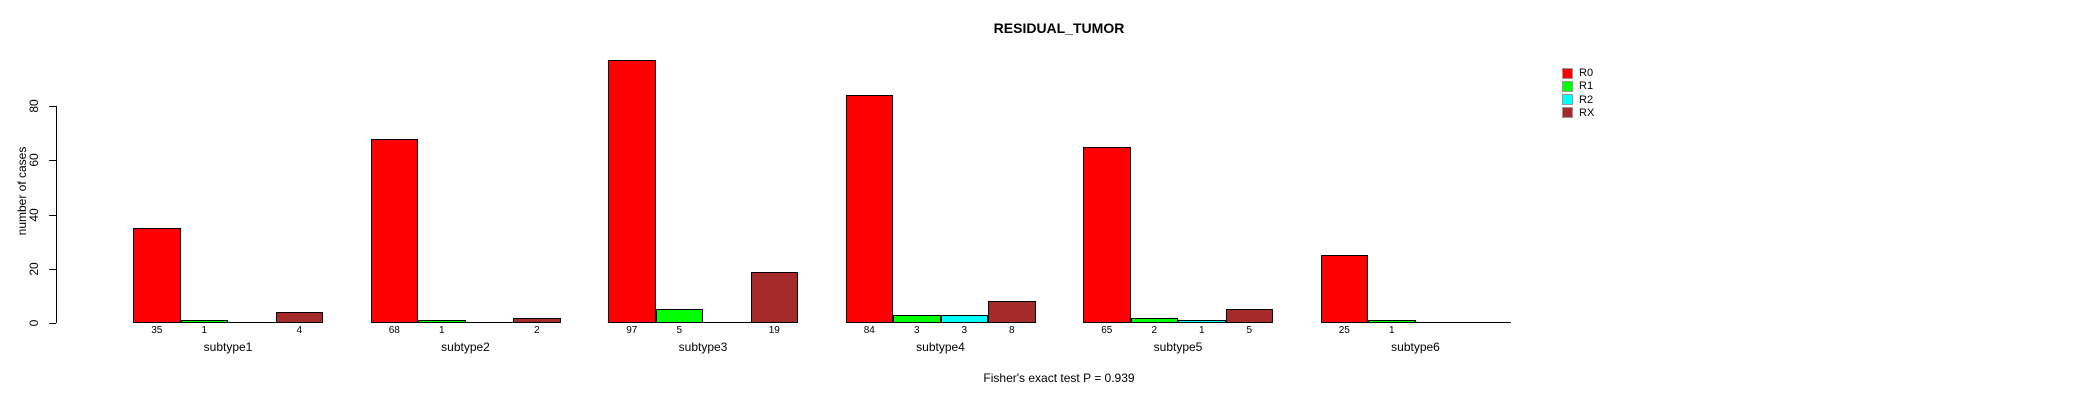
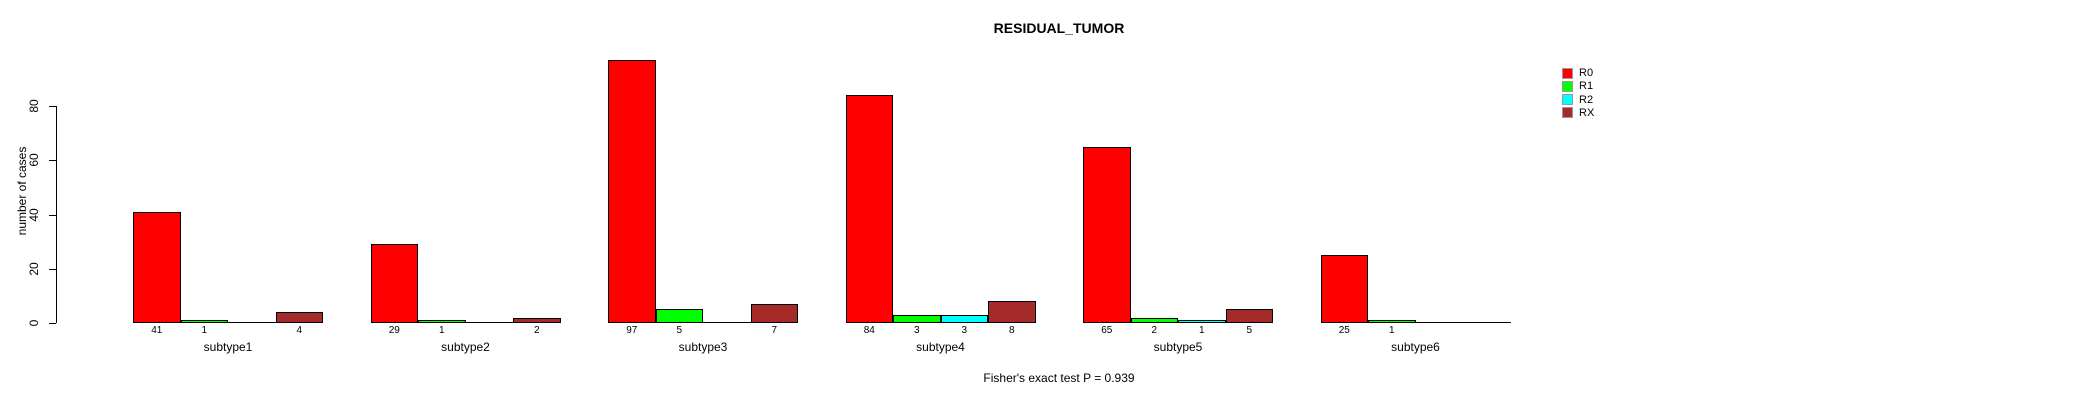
R0/subtype1: 35 -> 41
R0/subtype2: 68 -> 29
RX/subtype3: 19 -> 7
